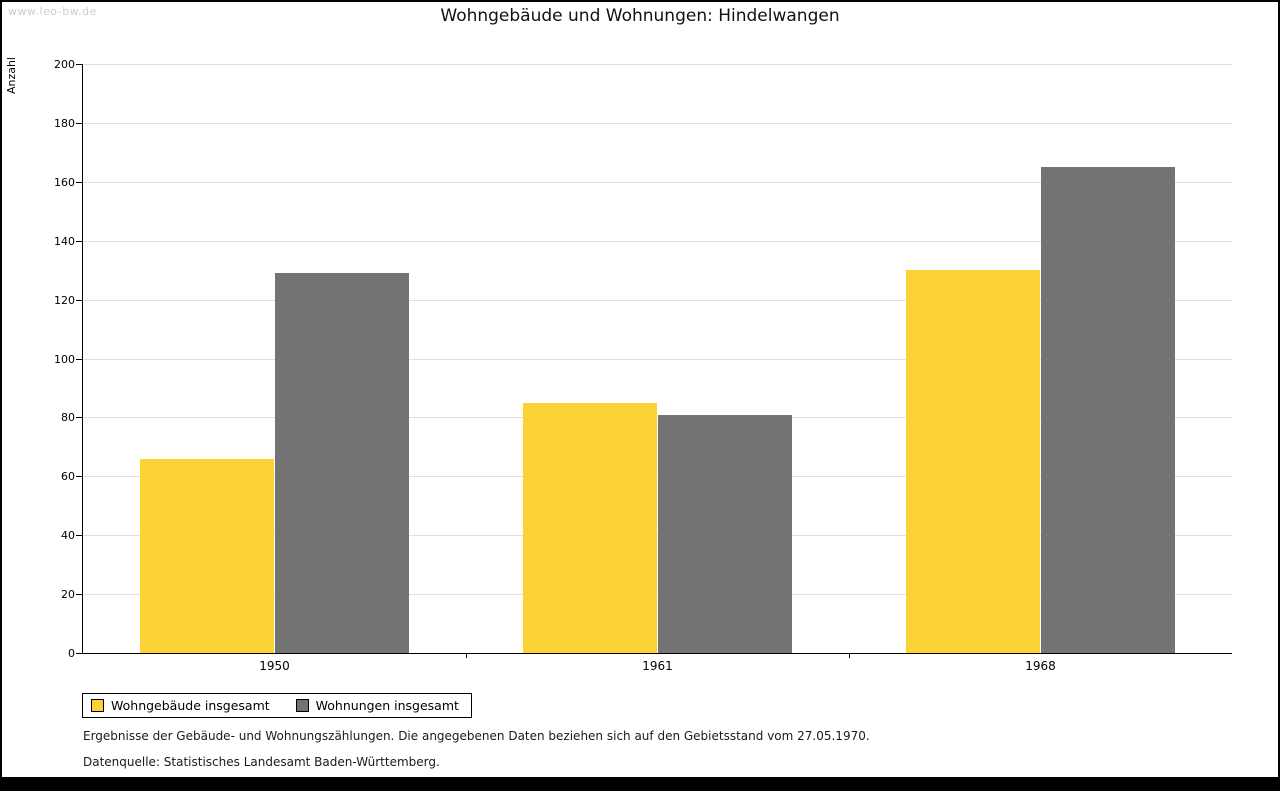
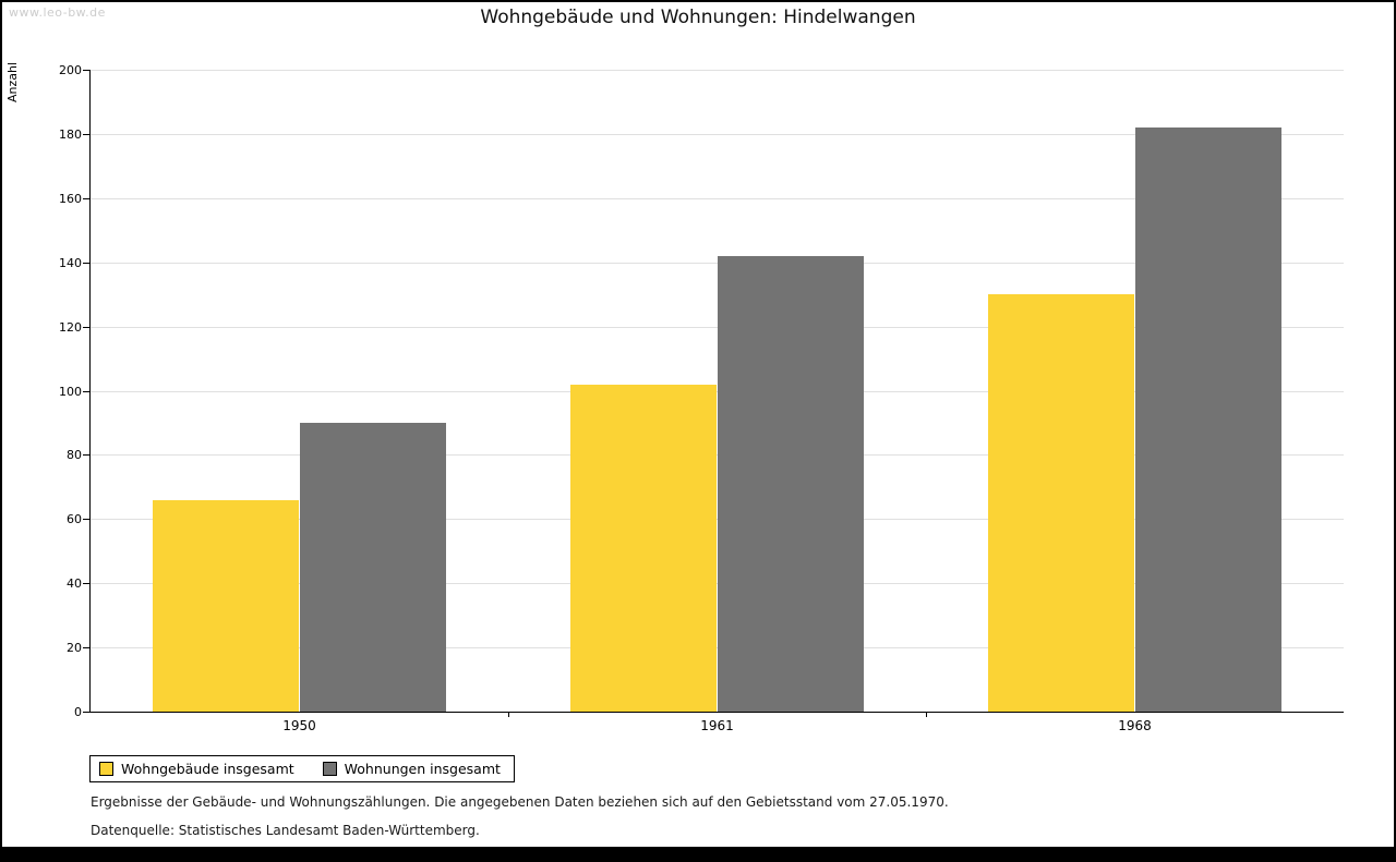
Wohnungen insgesamt/1950: 129 -> 90
Wohngebäude insgesamt/1961: 85 -> 102
Wohnungen insgesamt/1961: 81 -> 142
Wohnungen insgesamt/1968: 165 -> 182
